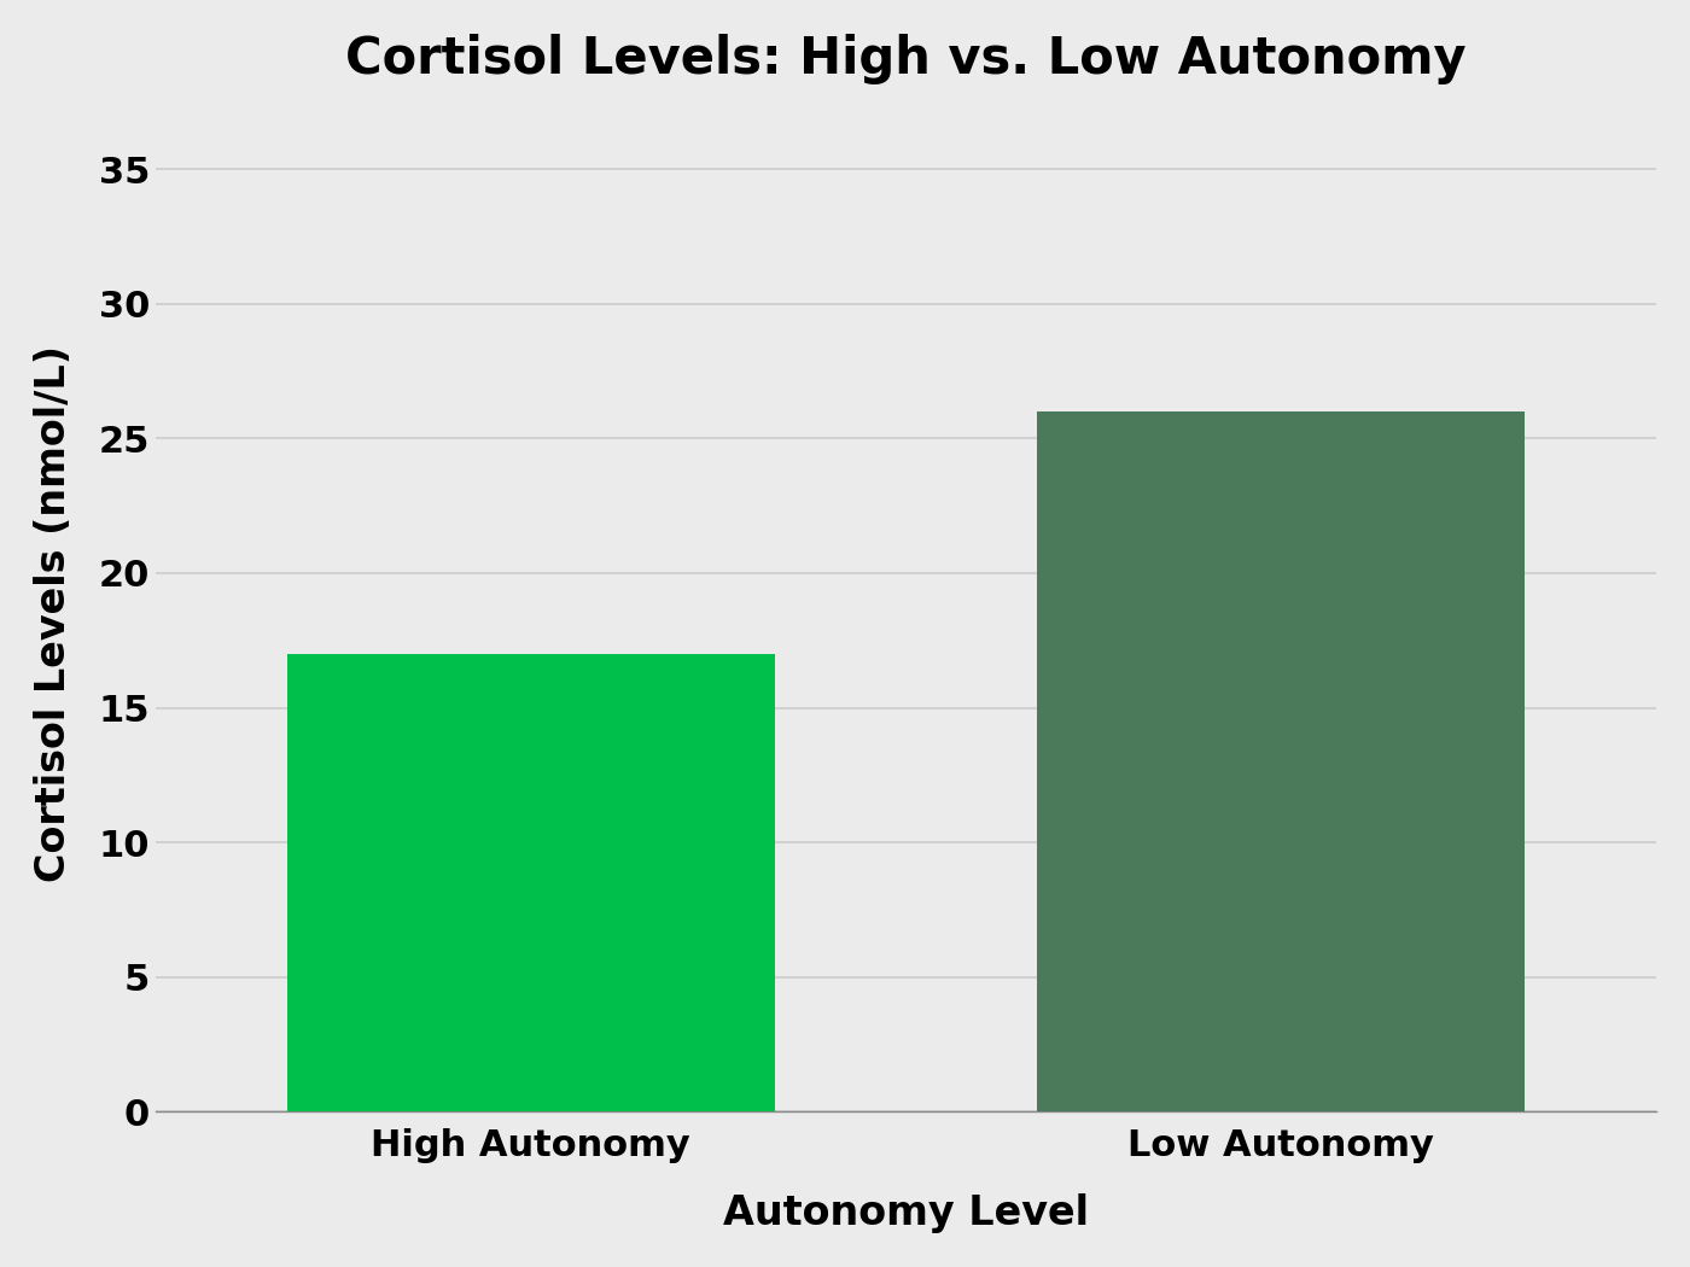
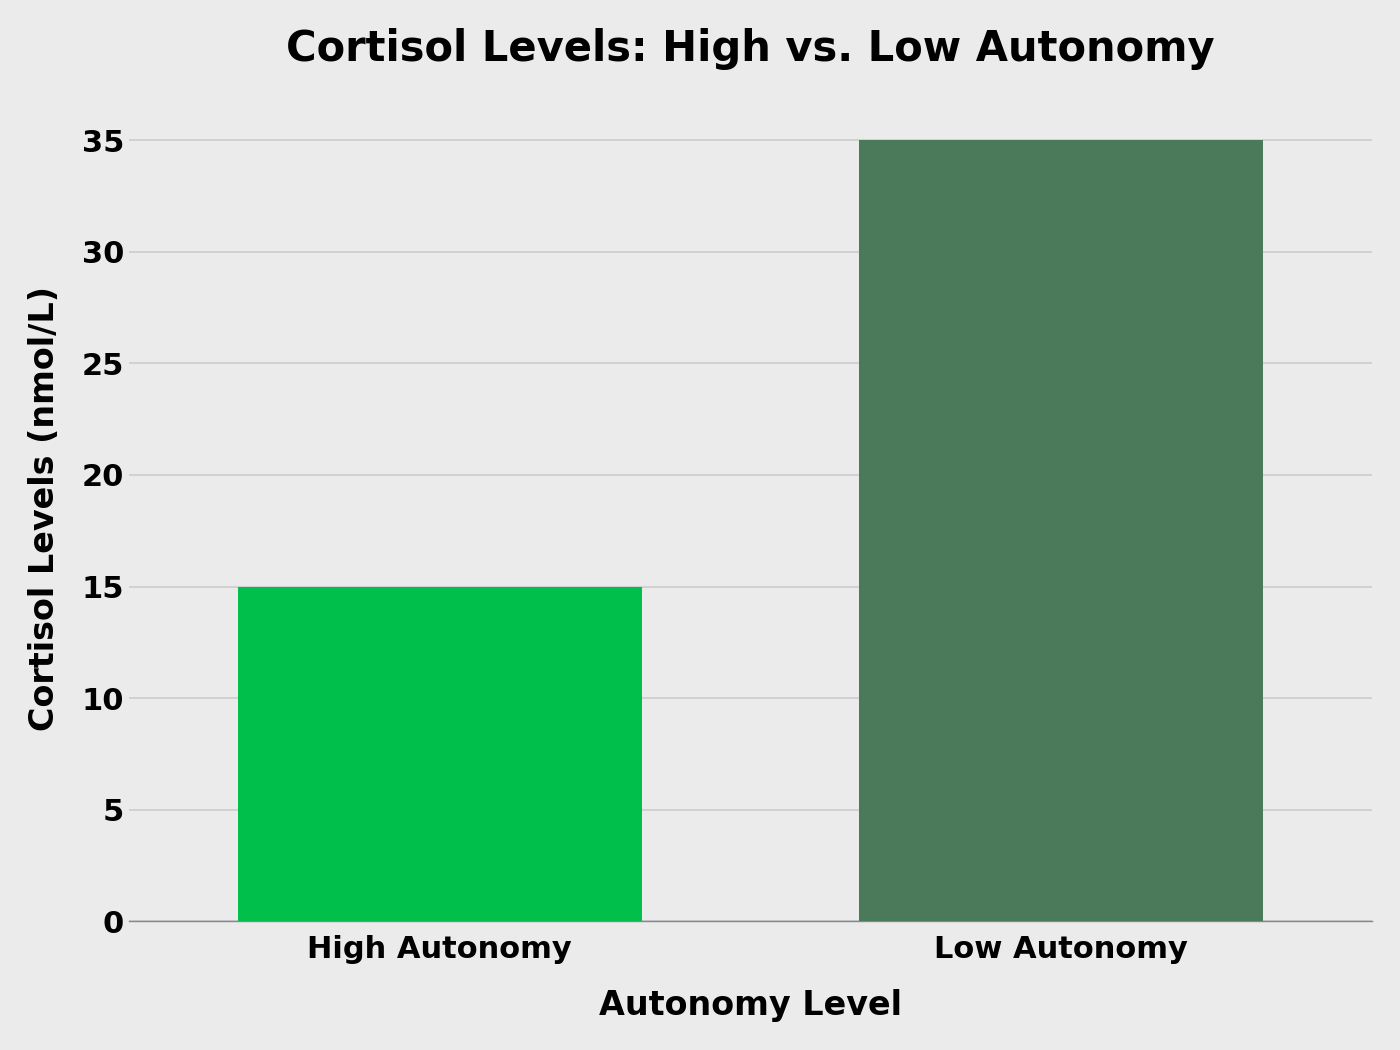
High Autonomy: 17 -> 15
Low Autonomy: 26 -> 35
